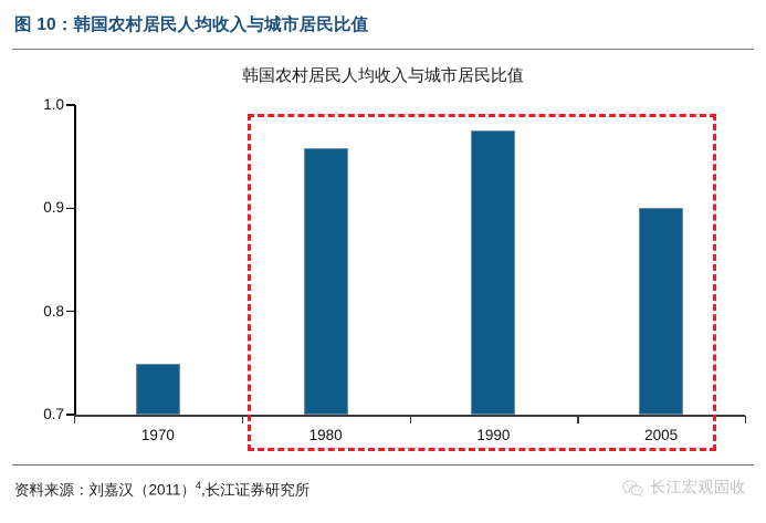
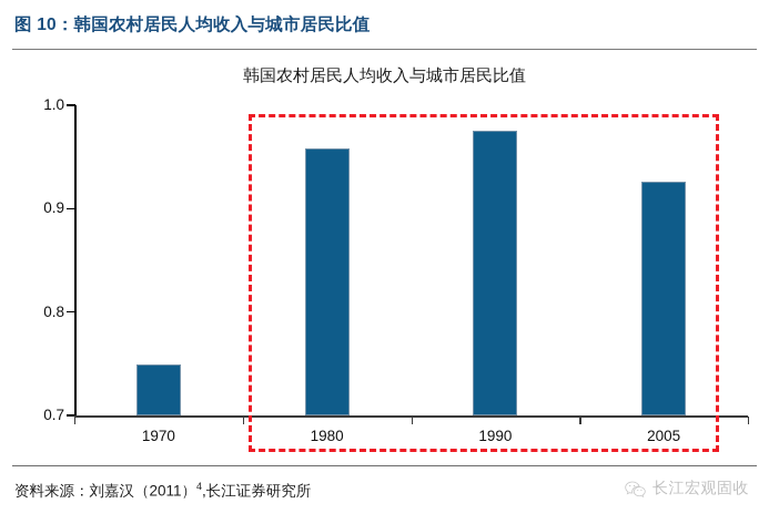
2005: 0.90 -> 0.93
